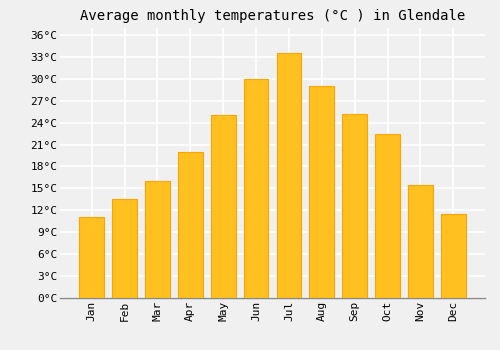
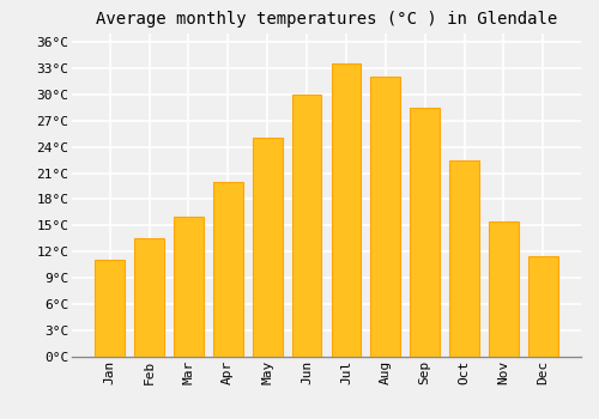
Aug: 29.0°C -> 32.0°C
Sep: 25.2°C -> 28.5°C
